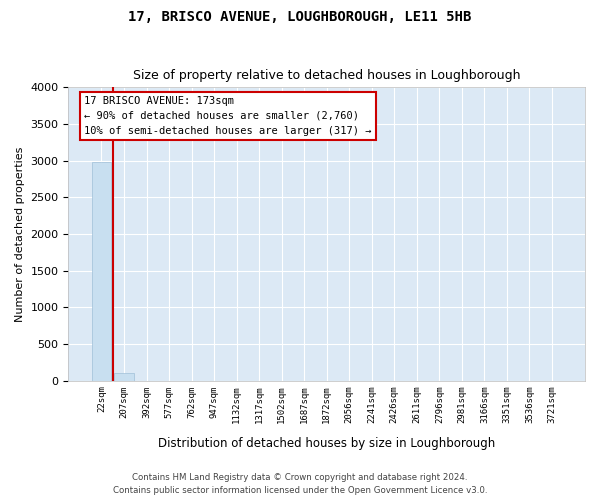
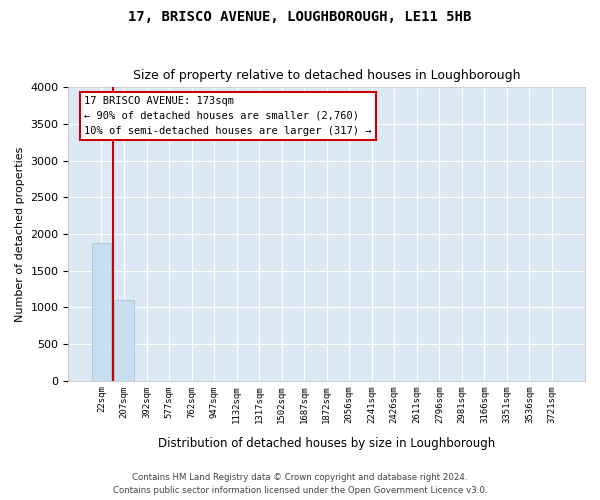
22sqm: 2980 -> 1880
207sqm: 110 -> 1100
